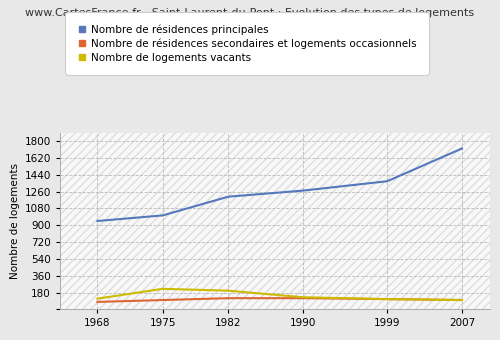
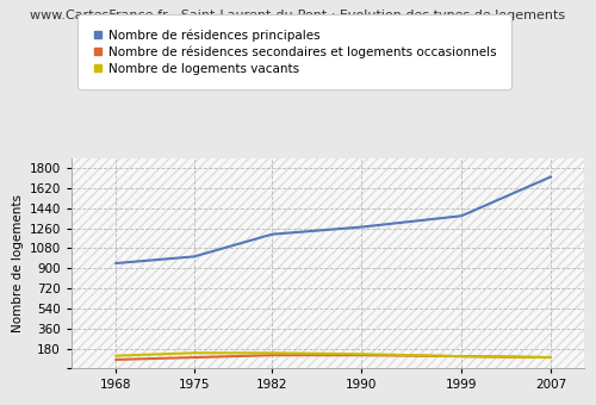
Nombre de logements vacants/1975: 220 -> 140
Nombre de logements vacants/1982: 200 -> 140
